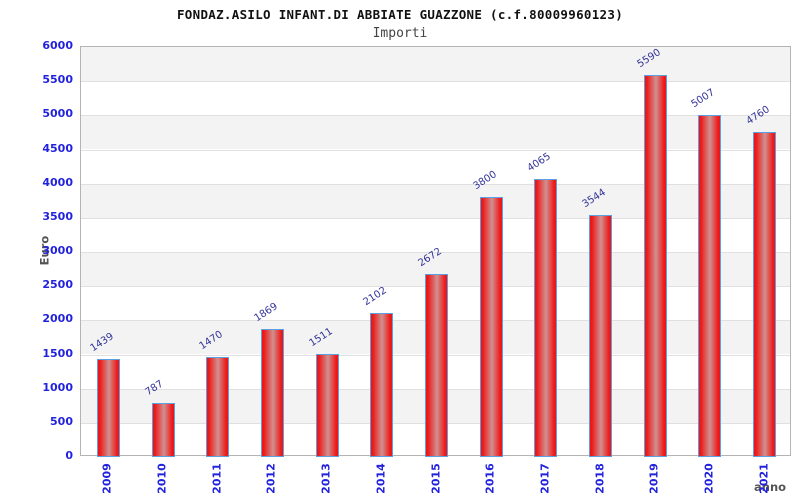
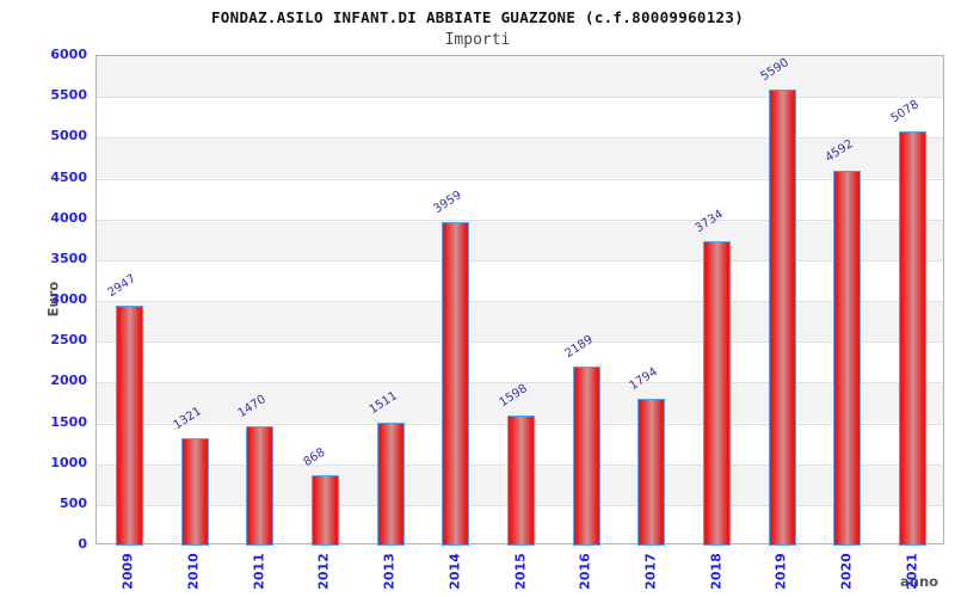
2009: 1439 -> 2947
2010: 787 -> 1321
2012: 1869 -> 868
2014: 2102 -> 3959
2015: 2672 -> 1598
2016: 3800 -> 2189
2017: 4065 -> 1794
2018: 3544 -> 3734
2020: 5007 -> 4592
2021: 4760 -> 5078
